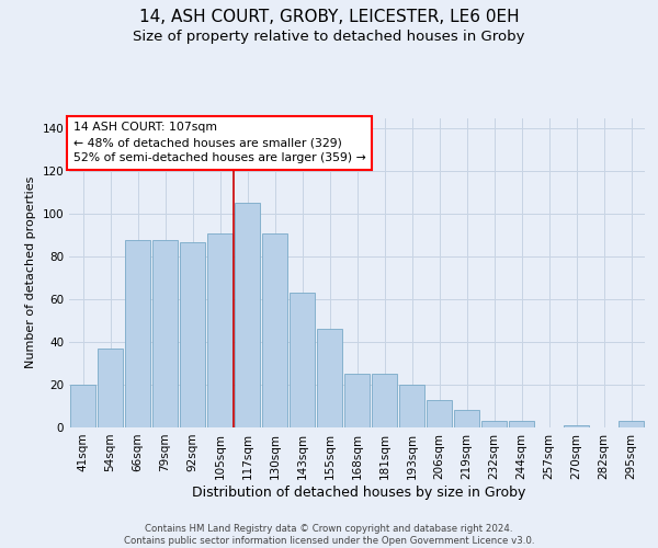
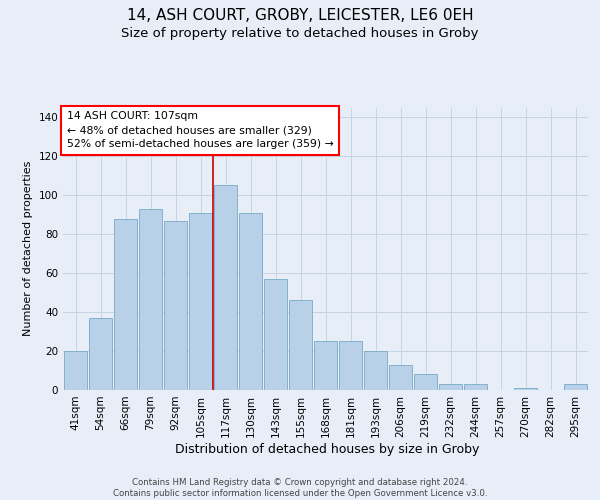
79sqm: 88 -> 93
143sqm: 63 -> 57
